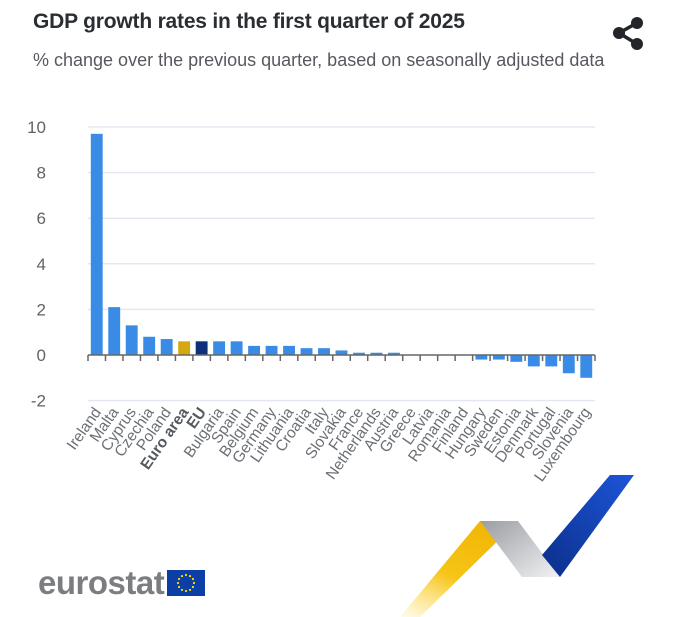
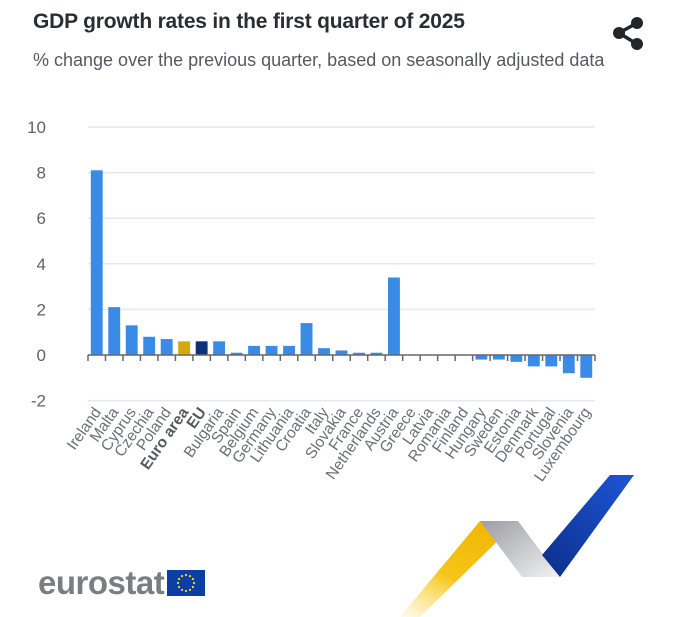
Ireland: 9.7 -> 8.1
Spain: 0.6 -> 0.1
Croatia: 0.3 -> 1.4
Austria: 0.1 -> 3.4
